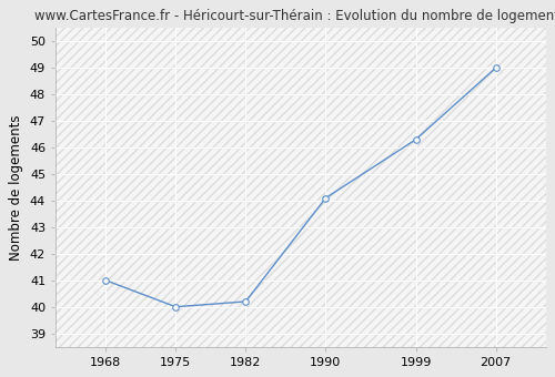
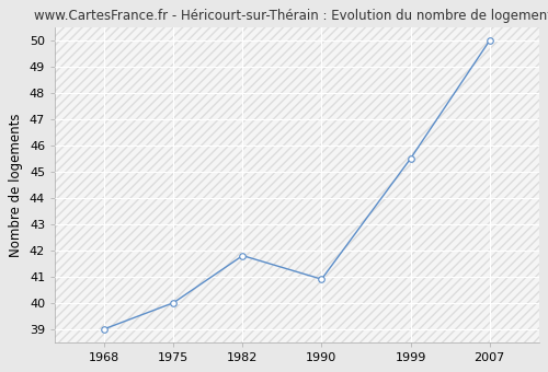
1968: 41.0 -> 39.0
1982: 40.2 -> 41.8
1990: 44.1 -> 40.9
1999: 46.3 -> 45.5
2007: 49.0 -> 50.0
